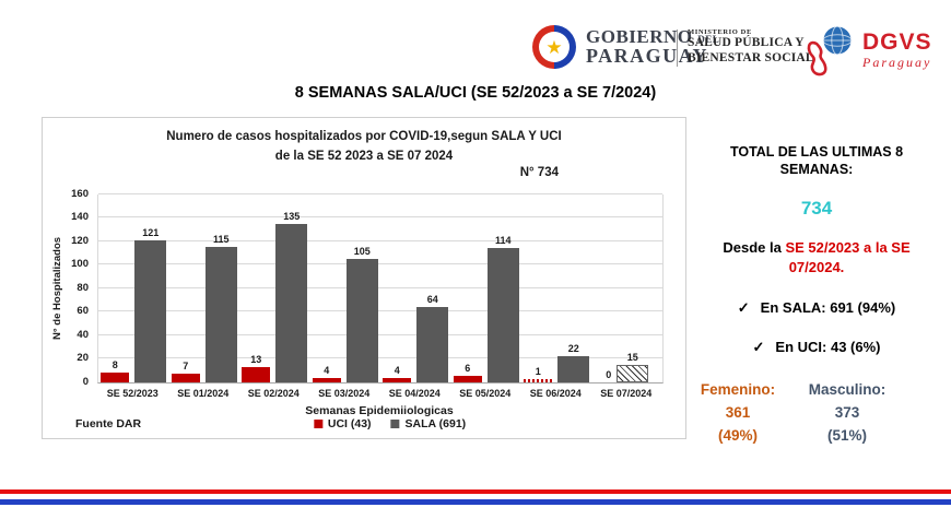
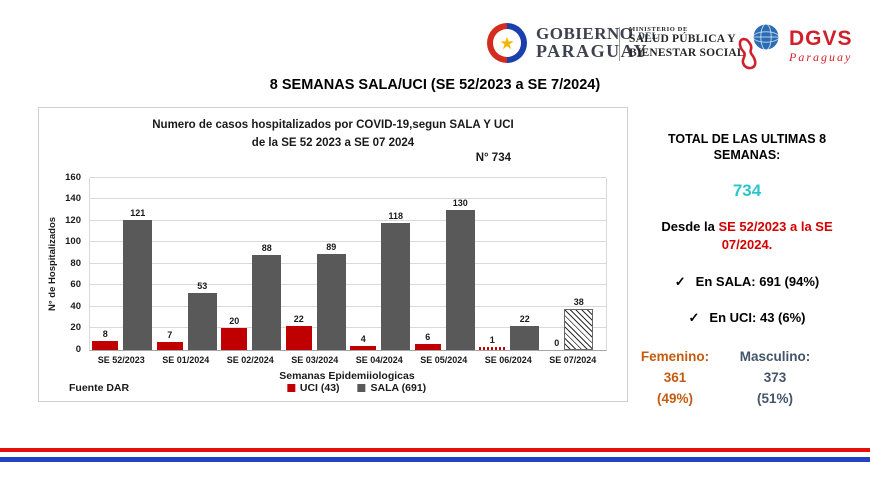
SALA (691)/SE 01/2024: 115 -> 53
UCI (43)/SE 02/2024: 13 -> 20
SALA (691)/SE 02/2024: 135 -> 88
UCI (43)/SE 03/2024: 4 -> 22
SALA (691)/SE 03/2024: 105 -> 89
SALA (691)/SE 04/2024: 64 -> 118
SALA (691)/SE 05/2024: 114 -> 130
SALA (691)/SE 07/2024: 15 -> 38
